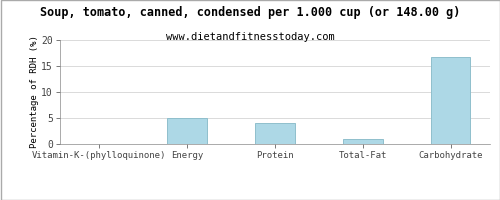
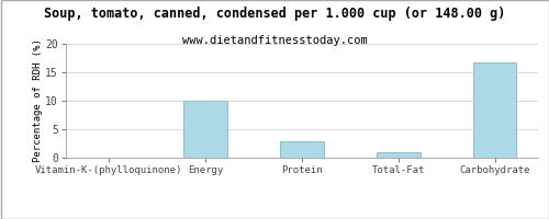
Energy: 5.0 -> 10.0
Protein: 4.0 -> 2.8
